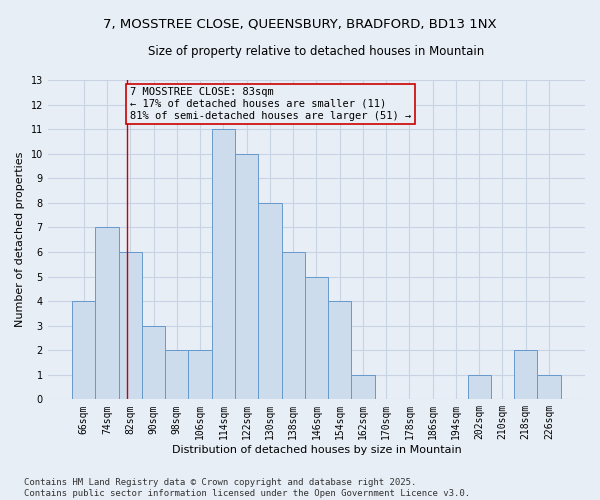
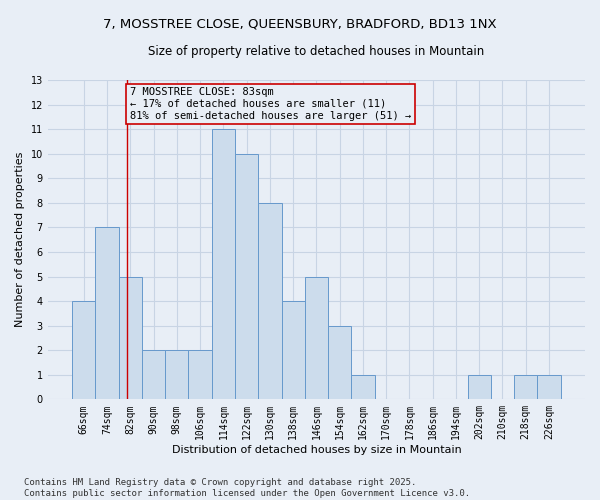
82sqm: 6 -> 5
90sqm: 3 -> 2
138sqm: 6 -> 4
154sqm: 4 -> 3
218sqm: 2 -> 1
